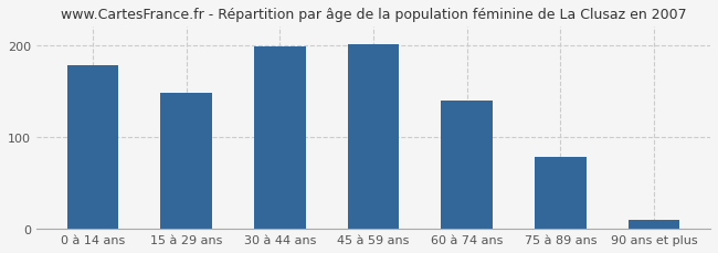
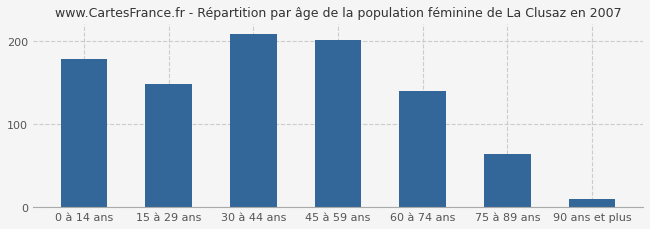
30 à 44 ans: 199 -> 208
75 à 89 ans: 78 -> 64
